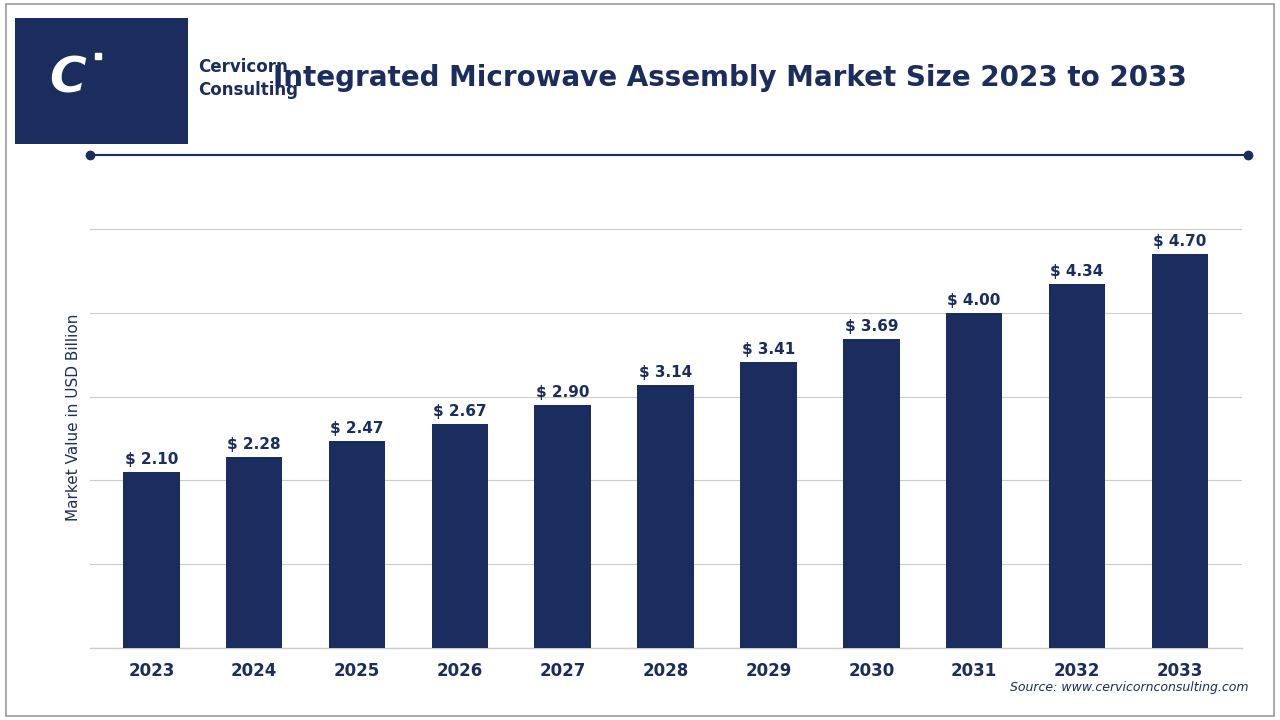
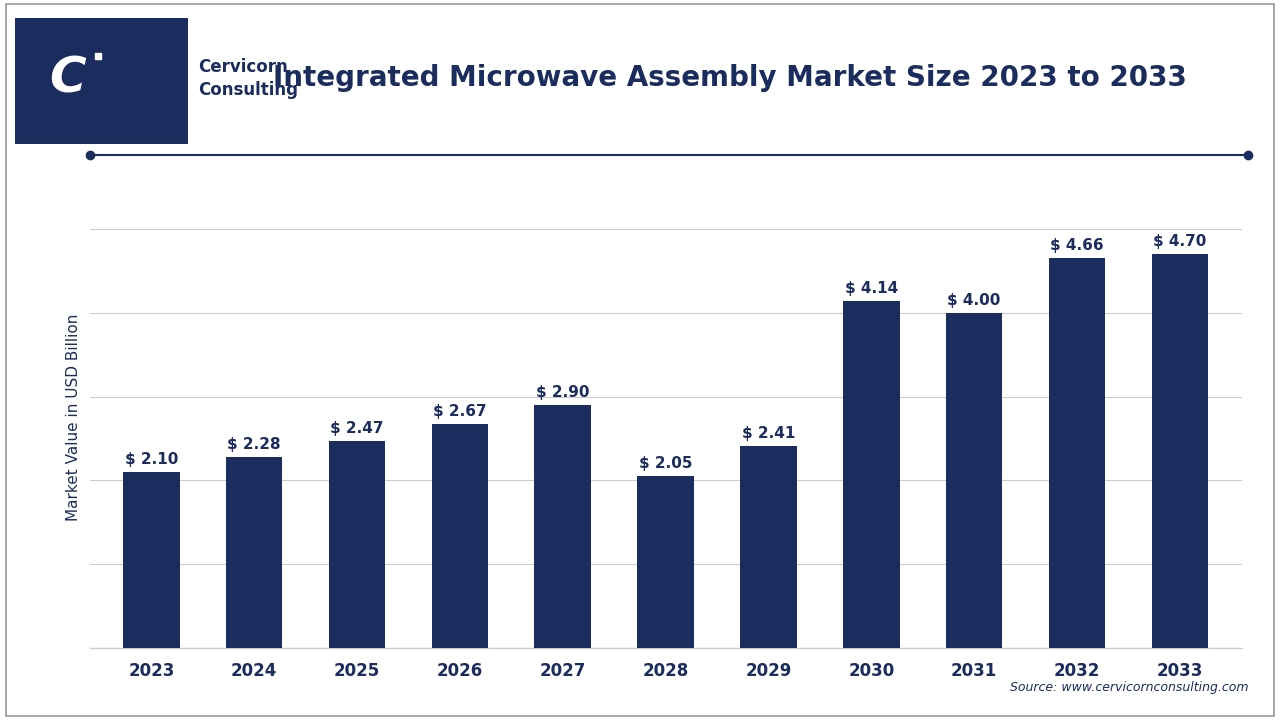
2028: 3.14 -> 2.05
2029: 3.41 -> 2.41
2030: 3.69 -> 4.14
2032: 4.34 -> 4.66
